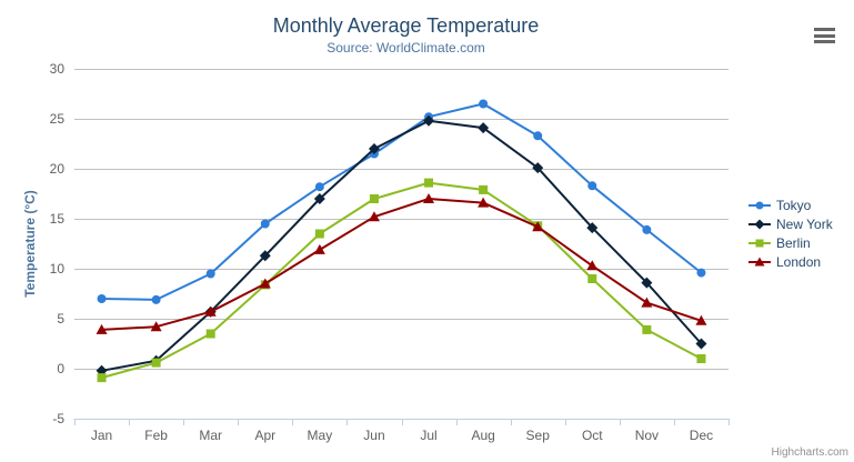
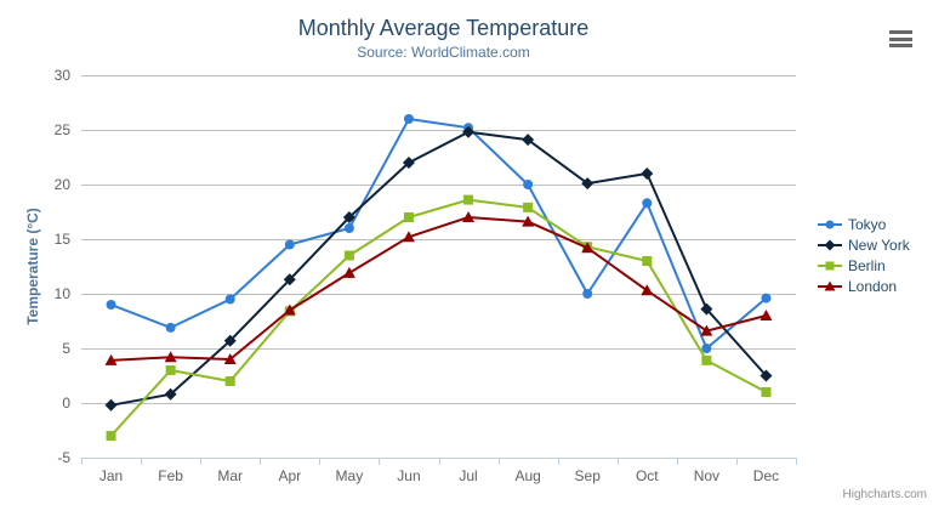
Tokyo/Jan: 7 -> 9
Berlin/Jan: -1 -> -3
Berlin/Feb: 1 -> 3
Berlin/Mar: 4 -> 2
London/Mar: 6 -> 4
Tokyo/May: 18 -> 16
Tokyo/Jun: 22 -> 26
Tokyo/Aug: 26 -> 20
Tokyo/Sep: 23 -> 10
New York/Oct: 14 -> 21
Berlin/Oct: 9 -> 13
Tokyo/Nov: 14 -> 5
London/Dec: 5 -> 8
